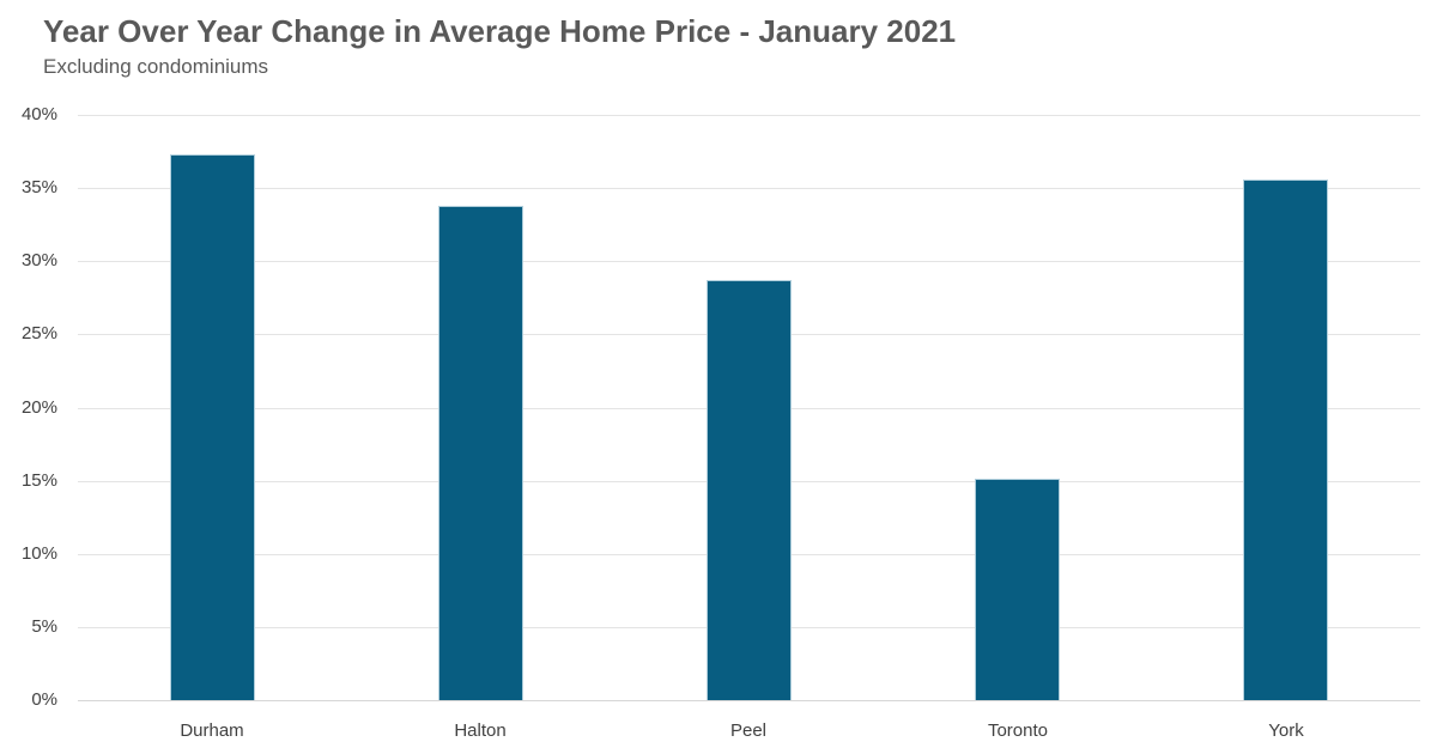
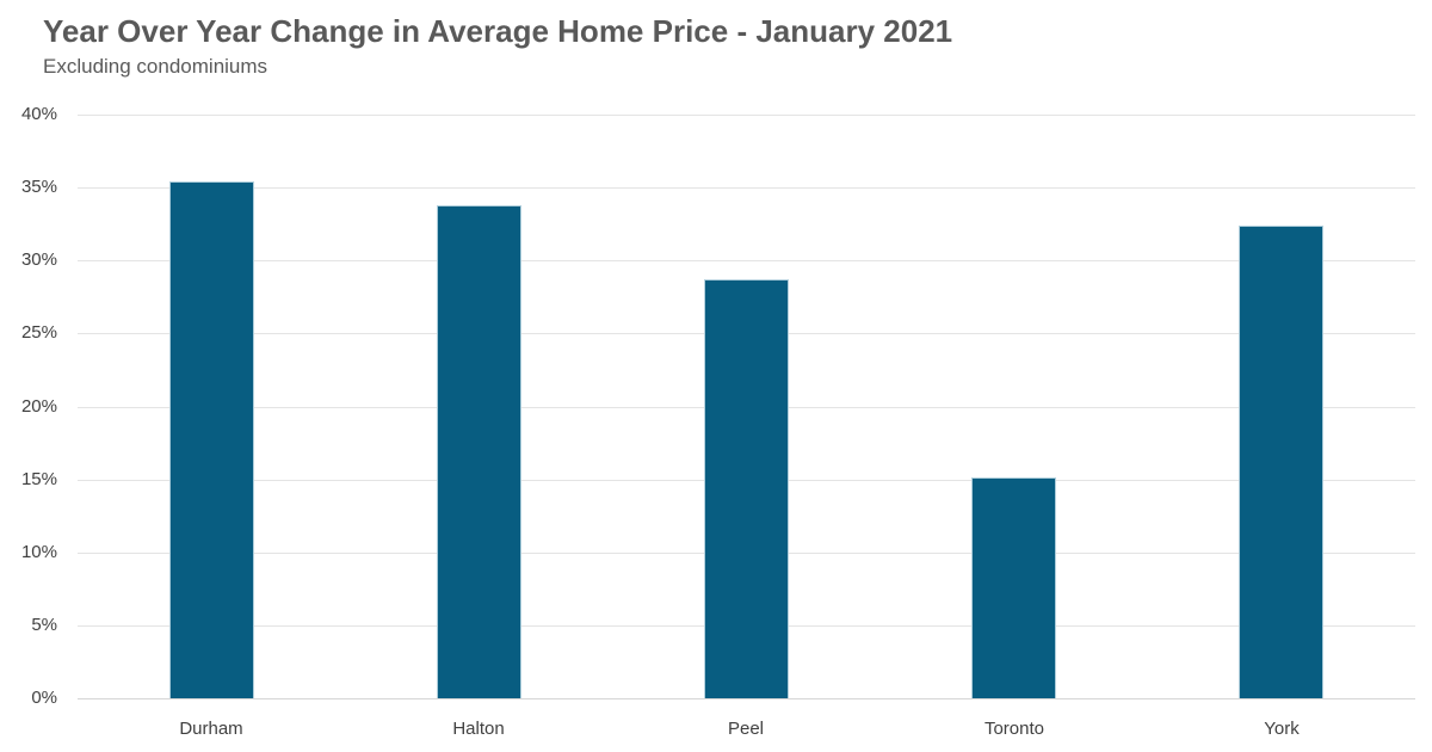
Durham: 37.3% -> 35.4%
York: 35.6% -> 32.4%
